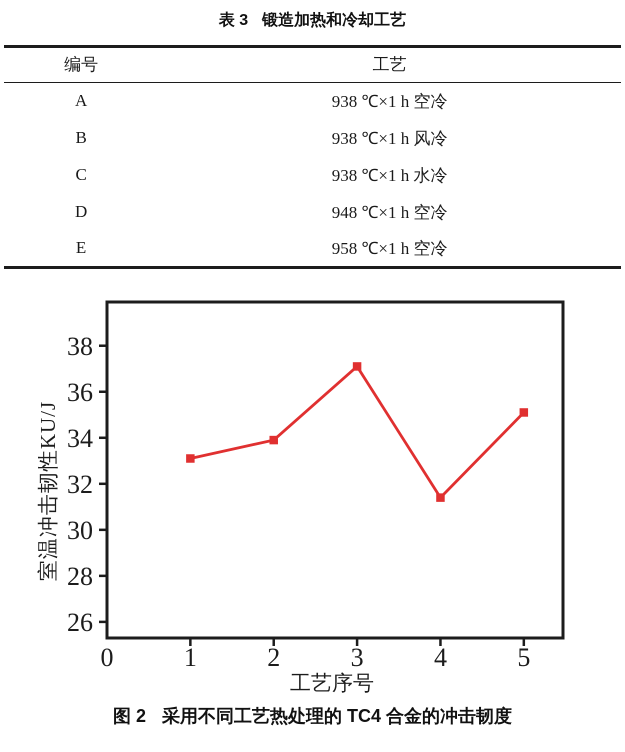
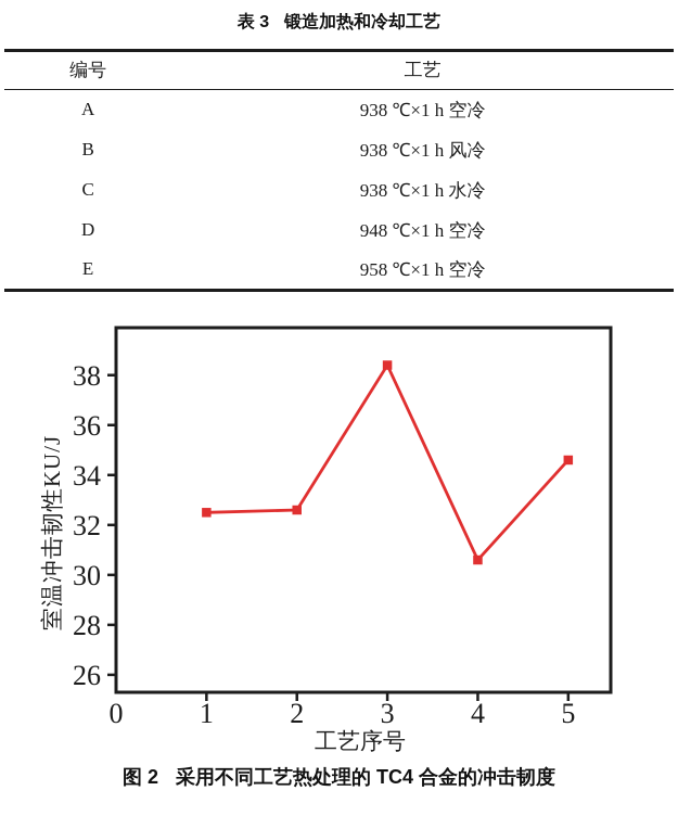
1: 33.1 -> 32.5
2: 33.9 -> 32.6
3: 37.1 -> 38.4
4: 31.4 -> 30.6
5: 35.1 -> 34.6
